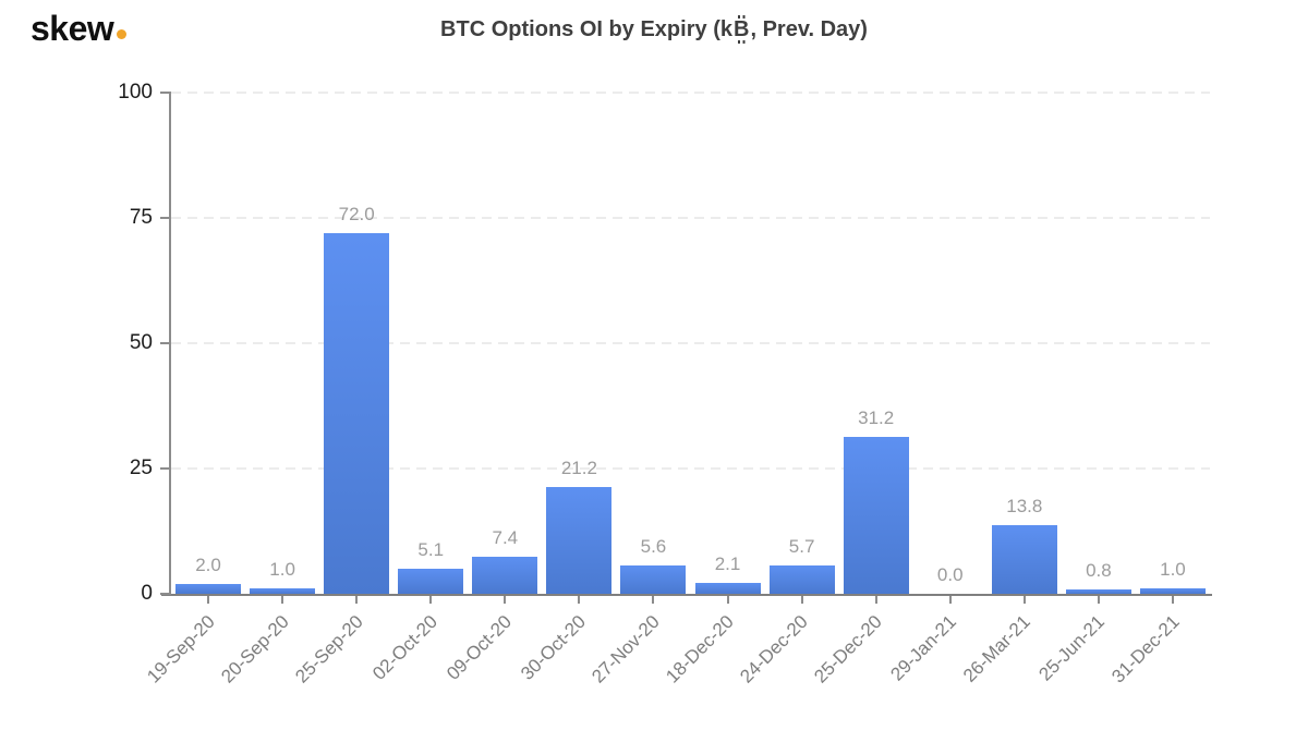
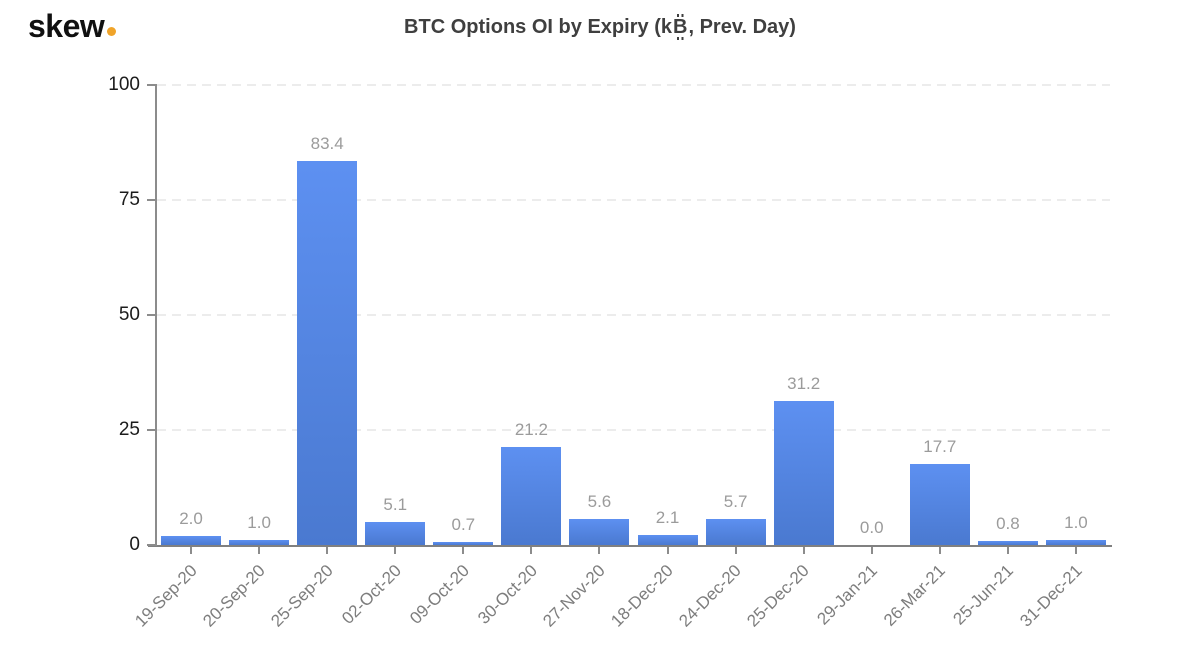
25-Sep-20: 72.0 -> 83.4
09-Oct-20: 7.4 -> 0.7
26-Mar-21: 13.8 -> 17.7
